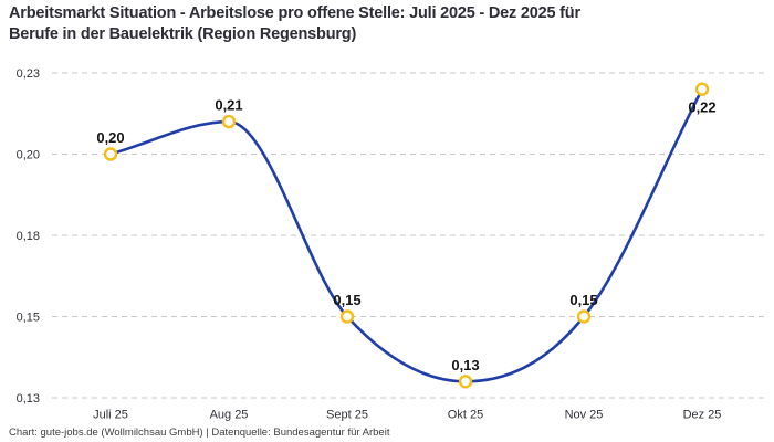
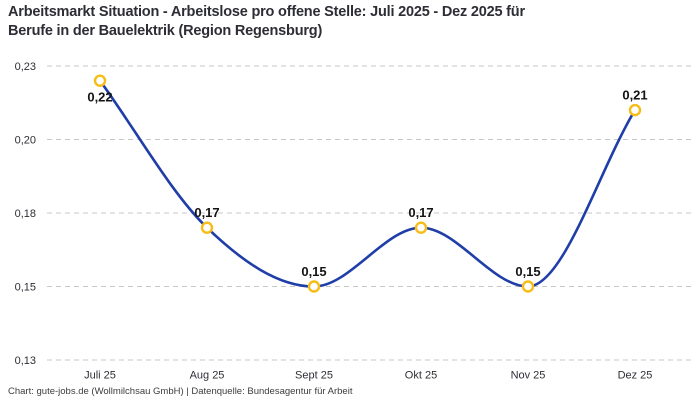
Juli 25: 0,20 -> 0,22
Aug 25: 0,21 -> 0,17
Okt 25: 0,13 -> 0,17
Dez 25: 0,22 -> 0,21
